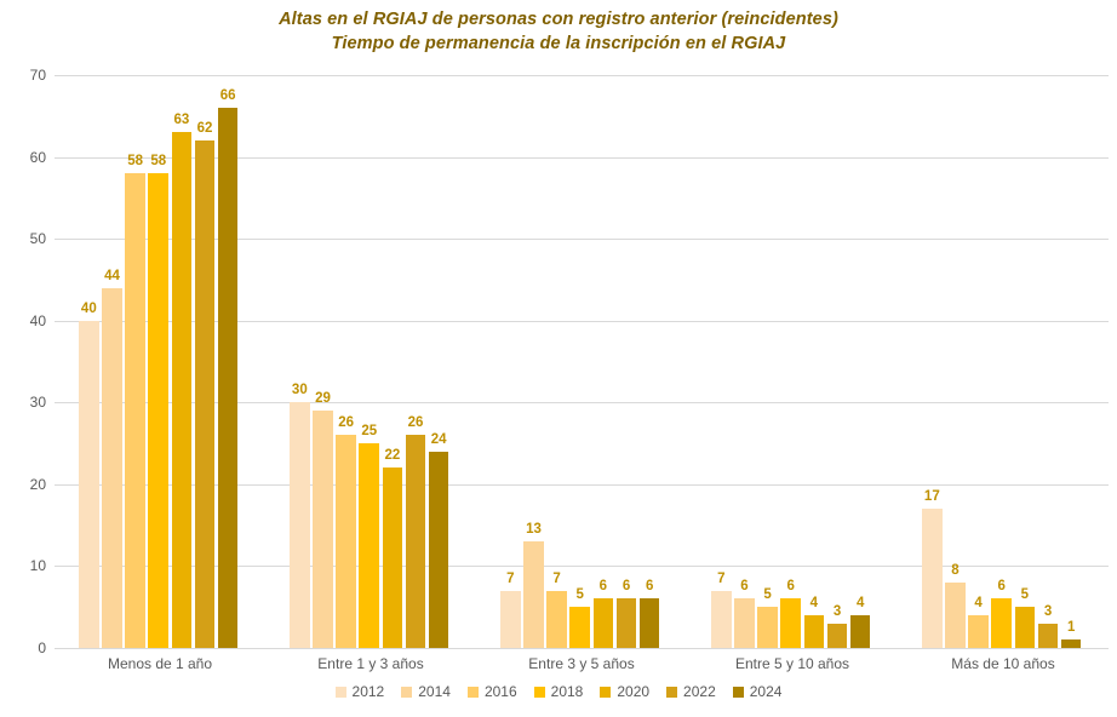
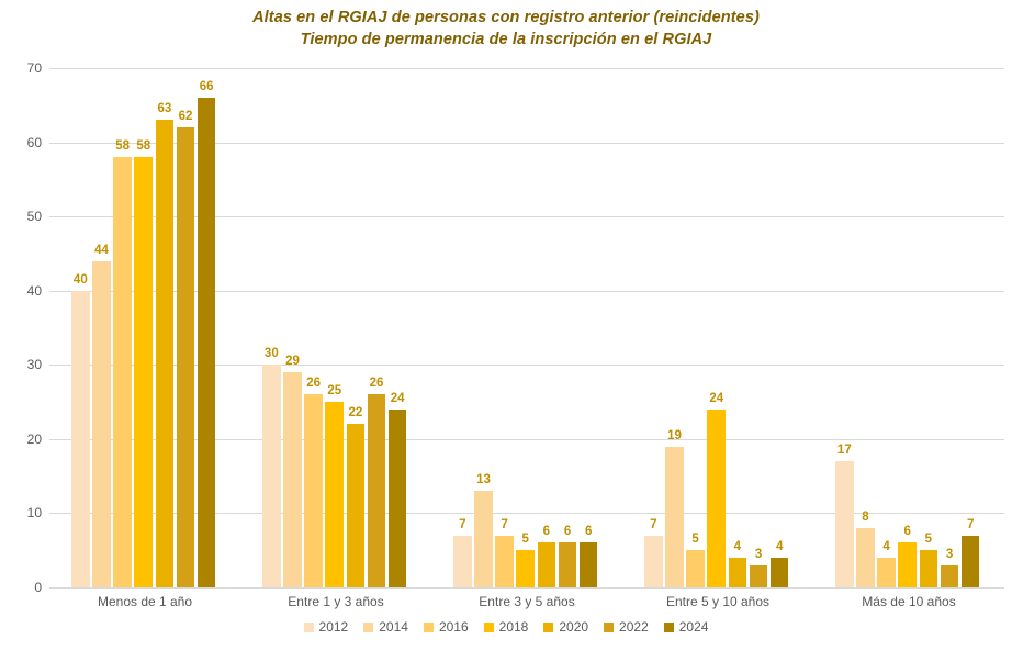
2014/Entre 5 y 10 años: 6 -> 19
2018/Entre 5 y 10 años: 6 -> 24
2024/Más de 10 años: 1 -> 7
